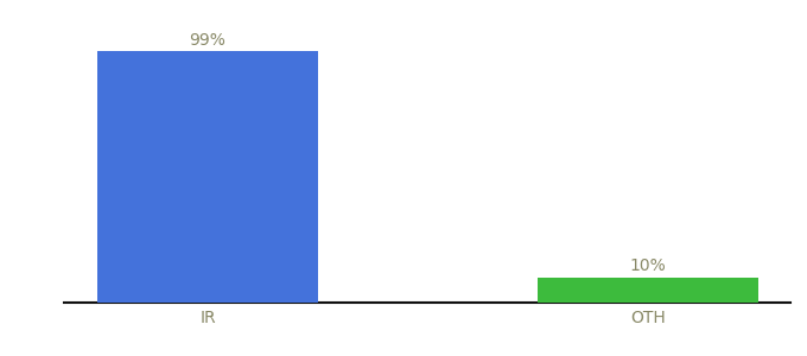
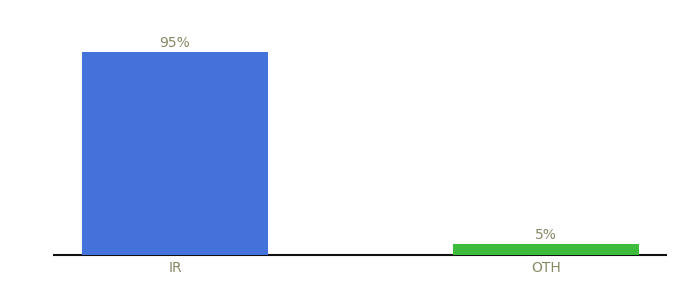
IR: 99% -> 95%
OTH: 10% -> 5%
